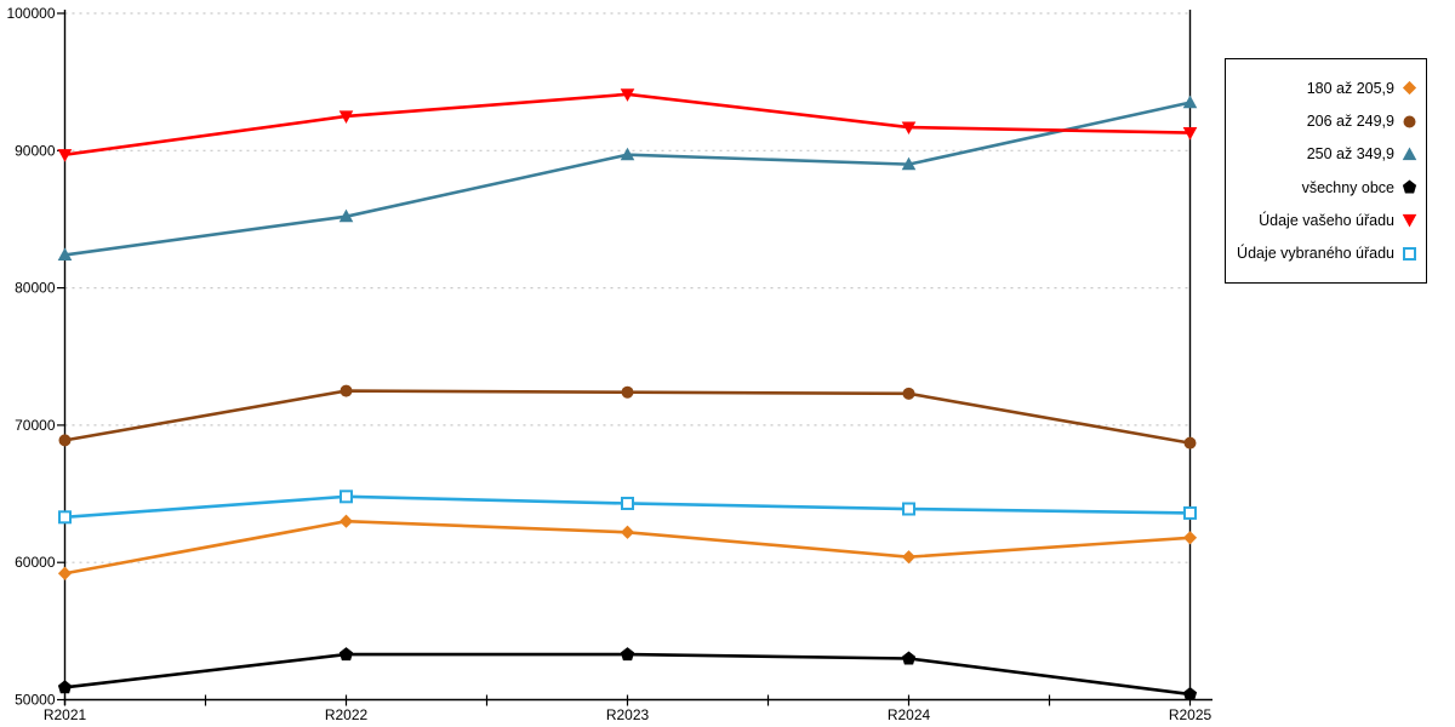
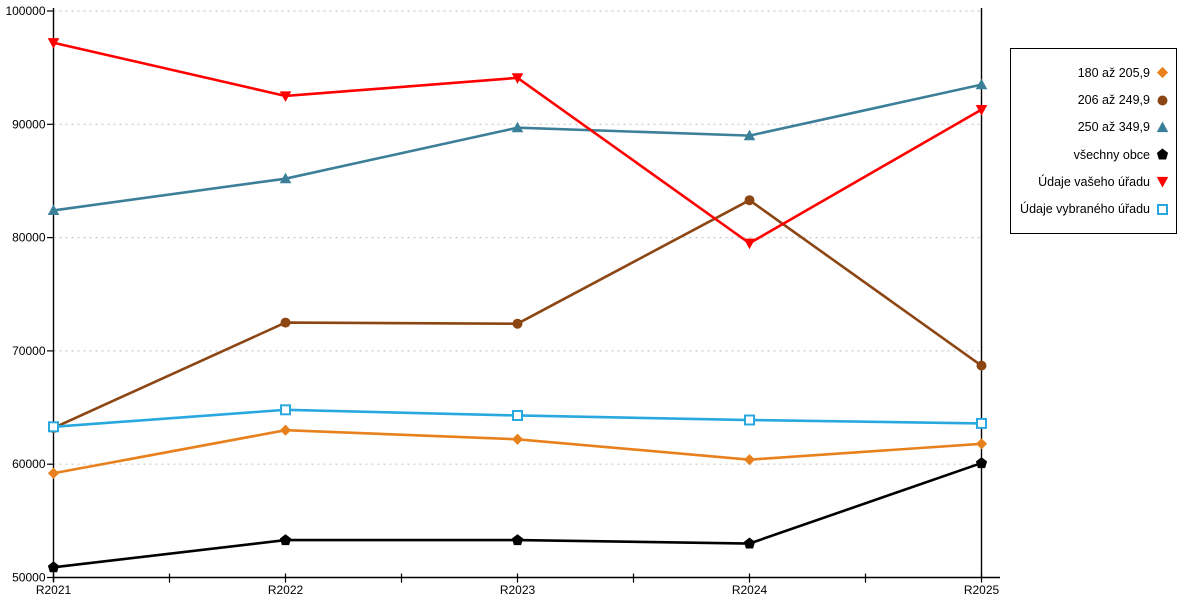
206 až 249,9/R2021: 68900 -> 63200
Údaje vašeho úřadu/R2021: 89700 -> 97200
206 až 249,9/R2024: 72300 -> 83300
Údaje vašeho úřadu/R2024: 91700 -> 79500
všechny obce/R2025: 50400 -> 60100
